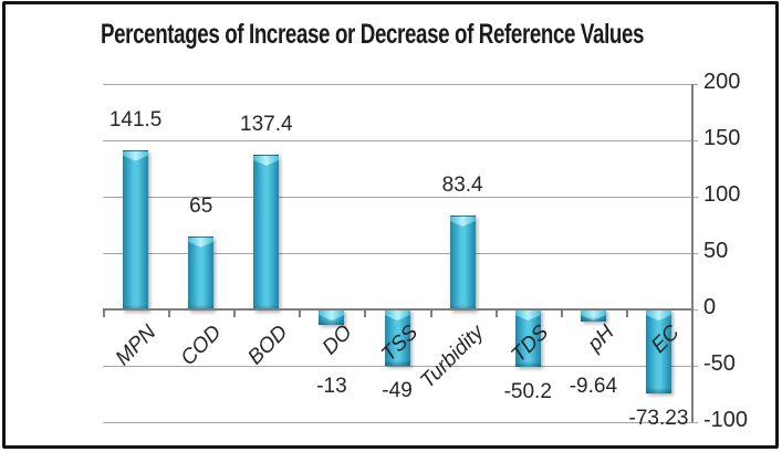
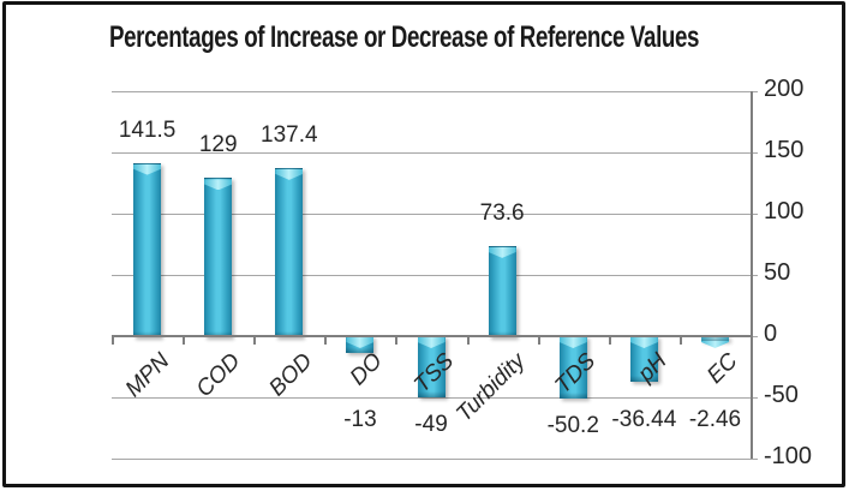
COD: 65 -> 129
Turbidity: 83.4 -> 73.6
pH: -9.64 -> -36.44
EC: -73.23 -> -2.46
